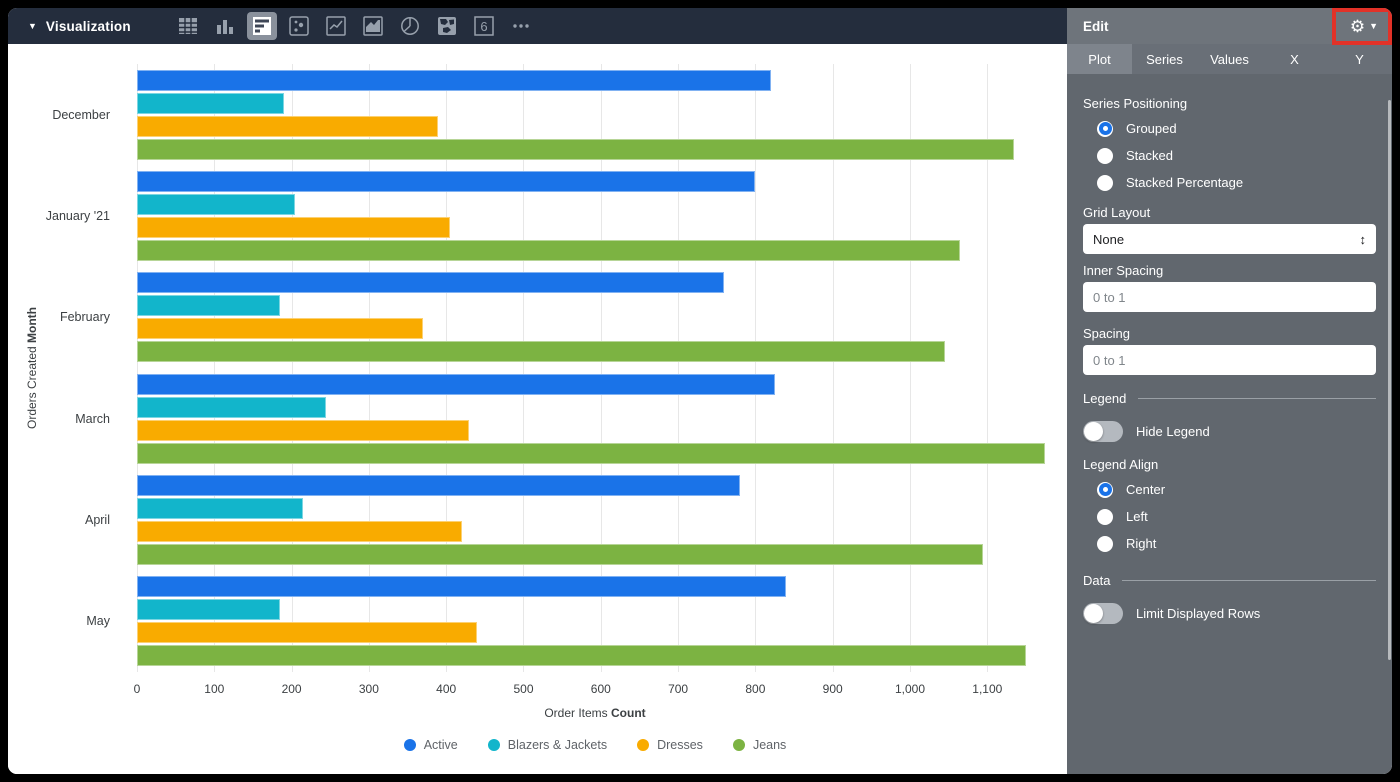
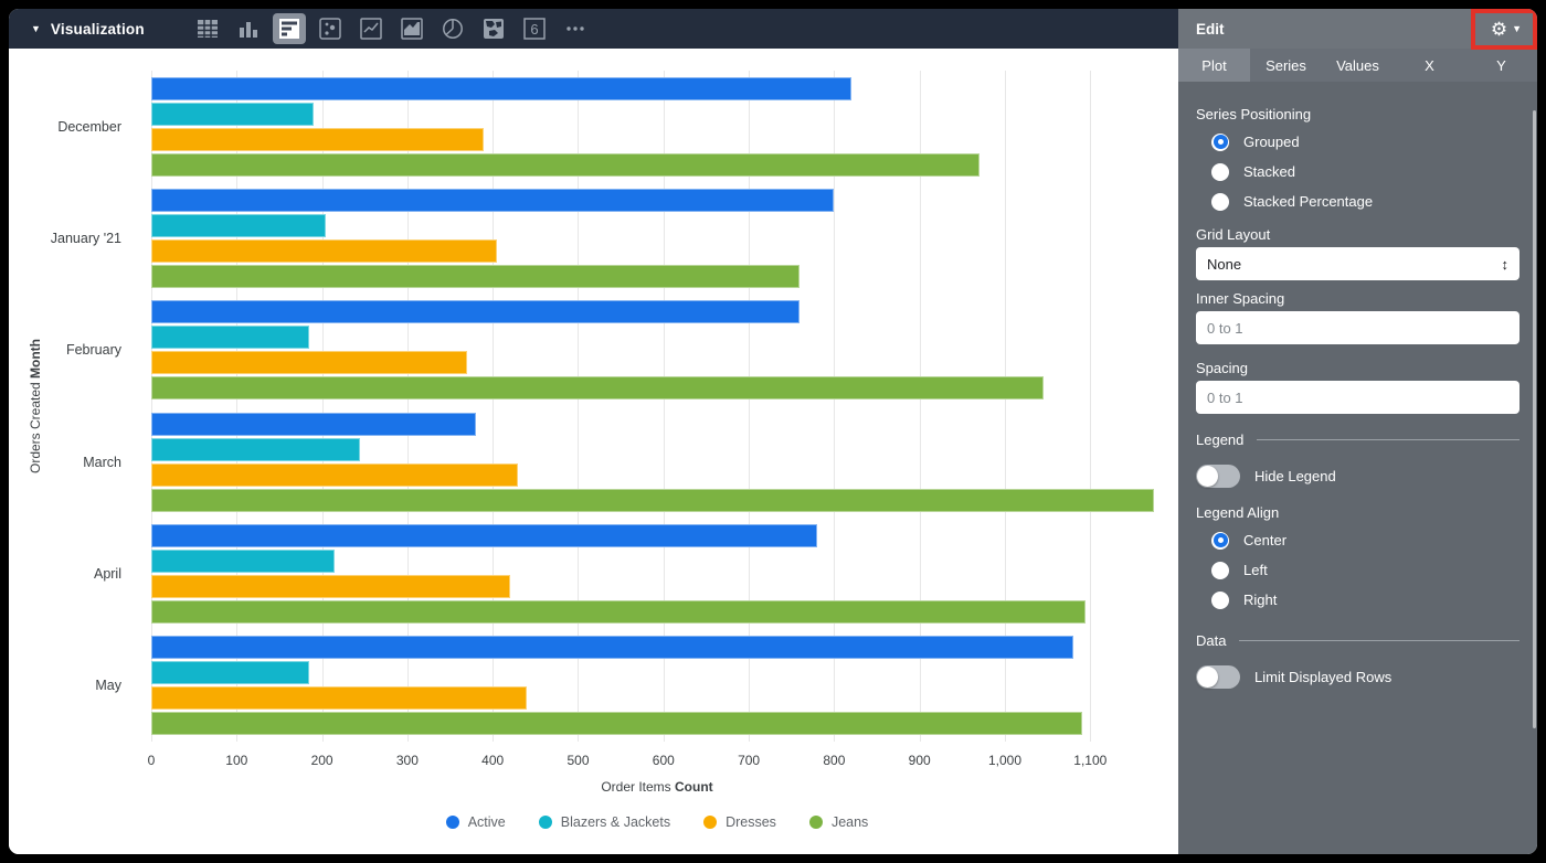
Jeans/December: 1140 -> 970
Jeans/January '21: 1060 -> 760
Active/March: 820 -> 380
Active/May: 840 -> 1080
Jeans/May: 1150 -> 1090
